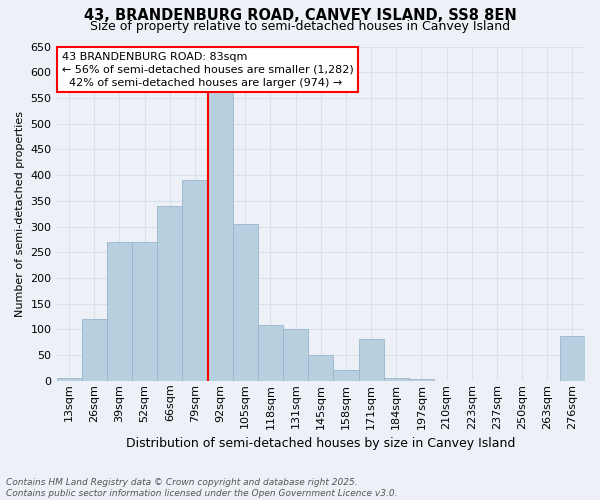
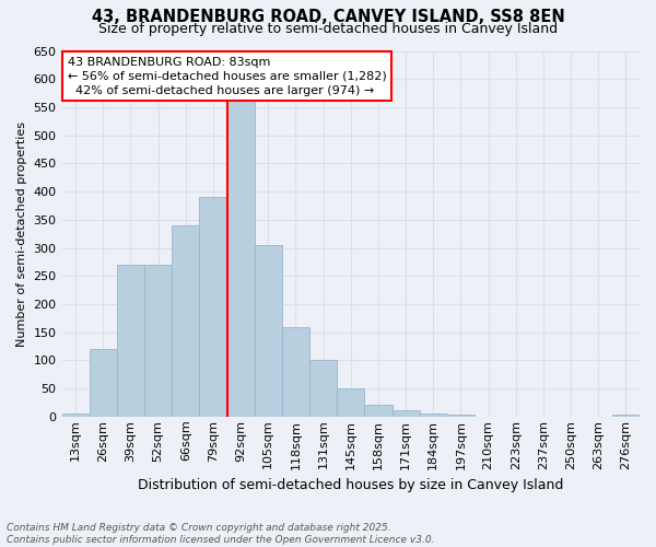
118sqm: 108 -> 160
171sqm: 82 -> 12
276sqm: 88 -> 4
